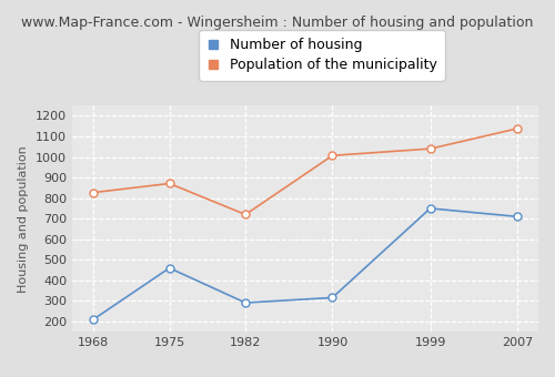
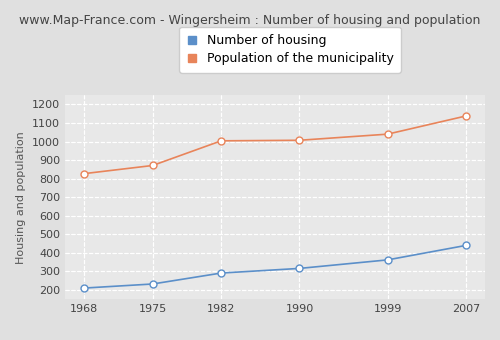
Number of housing/1975: 460 -> 230
Population of the municipality/1982: 720 -> 1000
Number of housing/1999: 750 -> 360
Number of housing/2007: 710 -> 440
